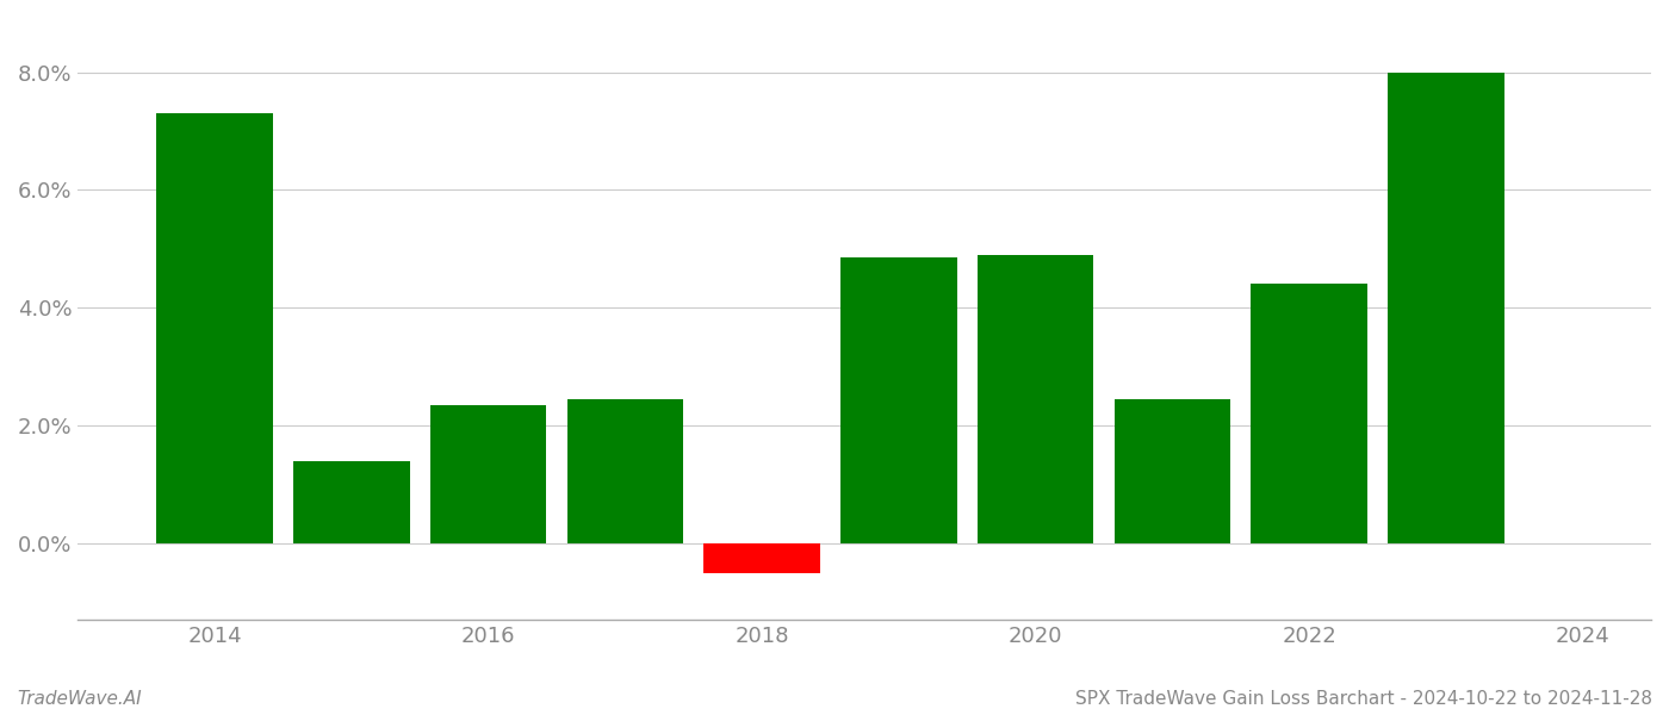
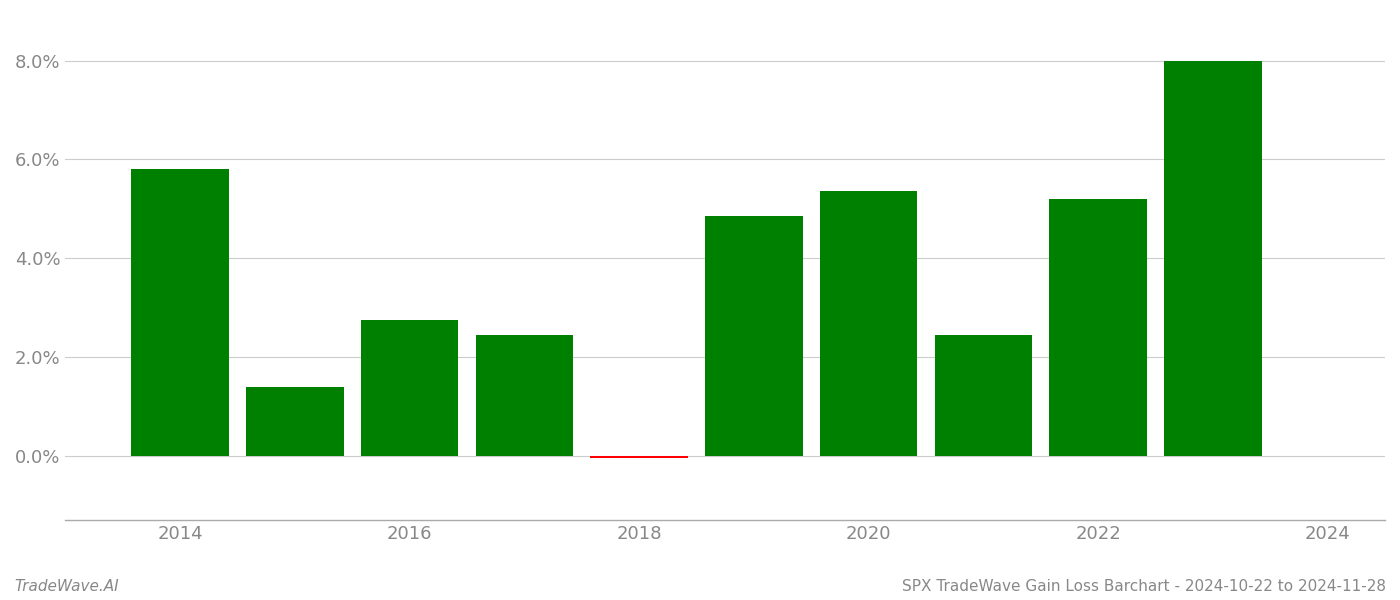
2014: 7.30% -> 5.80%
2016: 2.35% -> 2.75%
2018: -0.50% -> -0.05%
2020: 4.90% -> 5.35%
2022: 4.40% -> 5.20%
